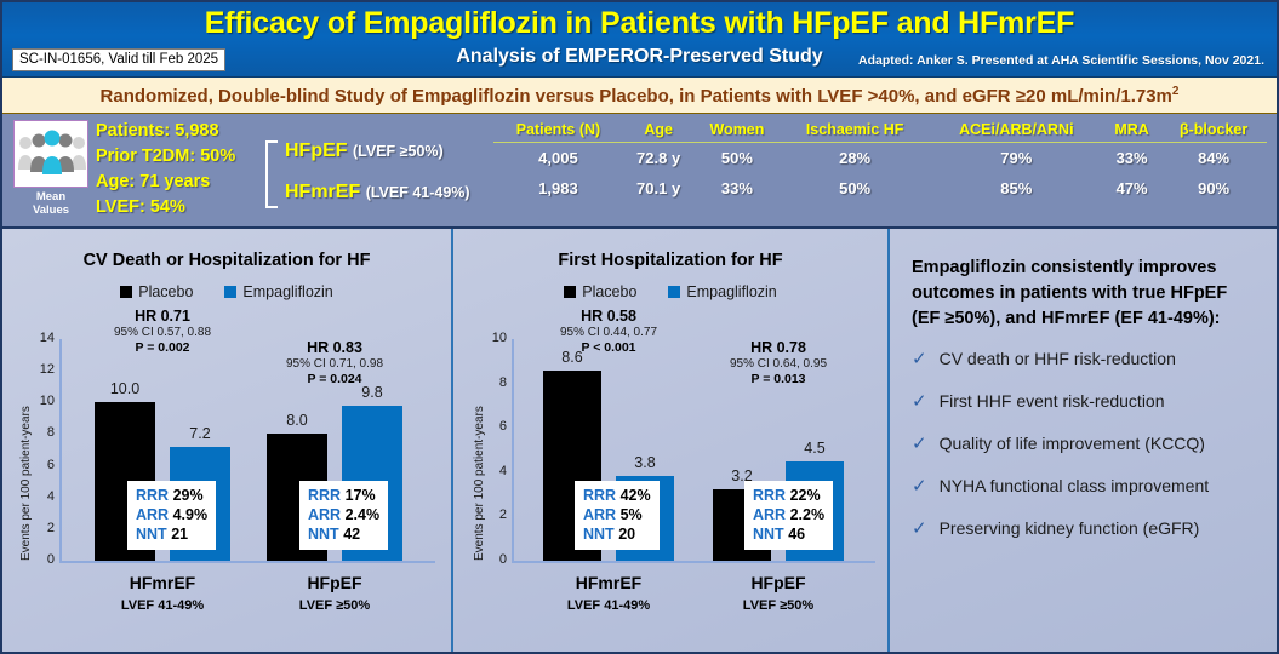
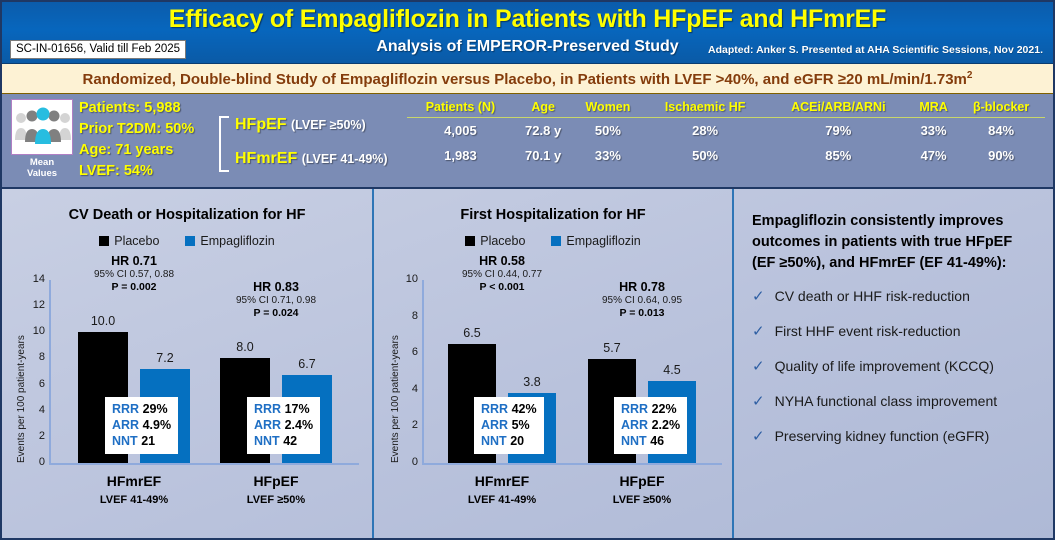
CV Death or Hospitalization for HF/Empagliflozin/HFpEF: 9.8 -> 6.7
First Hospitalization for HF/Placebo/HFmrEF: 8.6 -> 6.5
First Hospitalization for HF/Placebo/HFpEF: 3.2 -> 5.7
